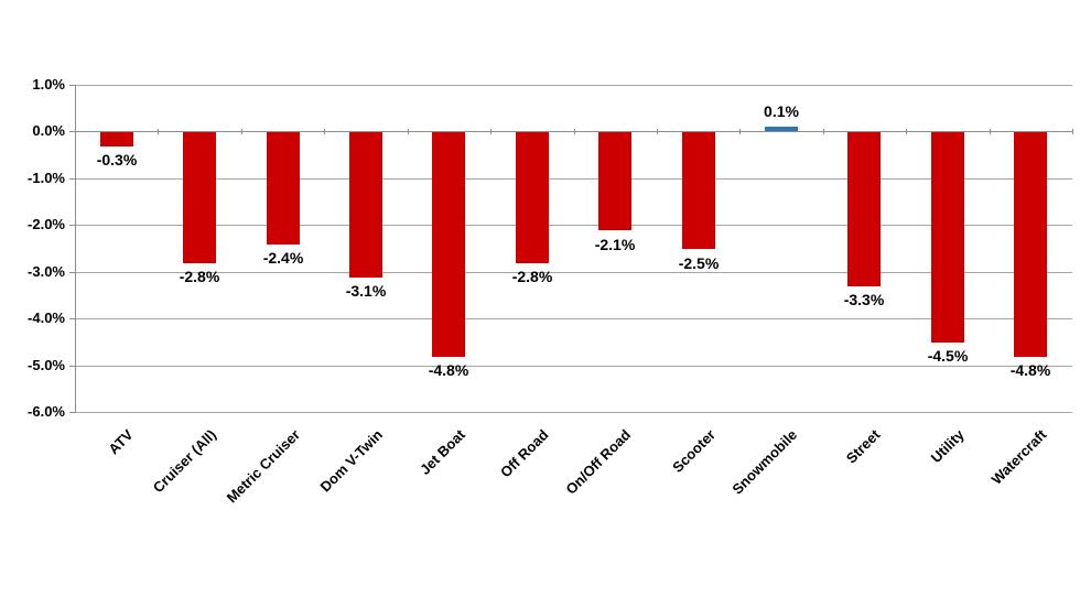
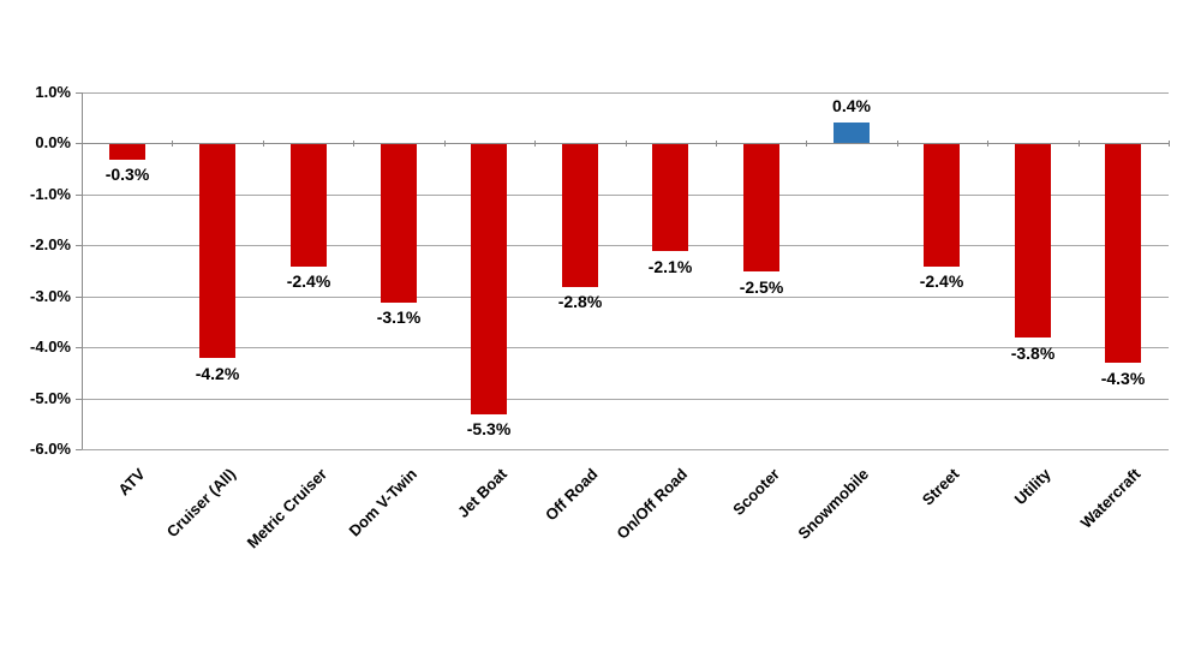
Cruiser (All): -2.8% -> -4.2%
Jet Boat: -4.8% -> -5.3%
Snowmobile: 0.1% -> 0.4%
Street: -3.3% -> -2.4%
Utility: -4.5% -> -3.8%
Watercraft: -4.8% -> -4.3%
